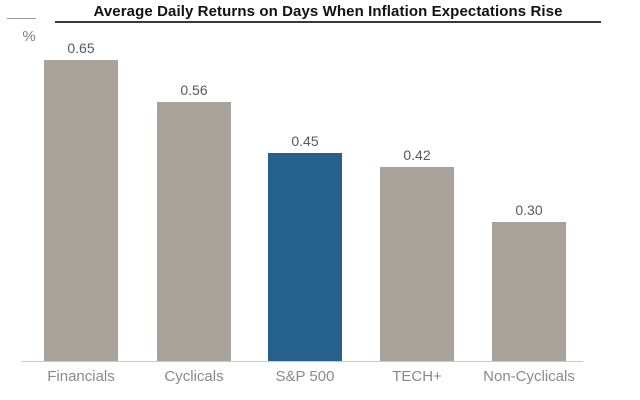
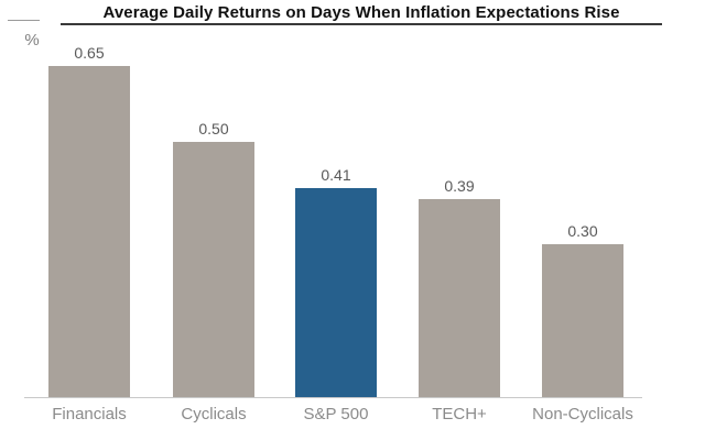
Cyclicals: 0.56 -> 0.50
S&P 500: 0.45 -> 0.41
TECH+: 0.42 -> 0.39
